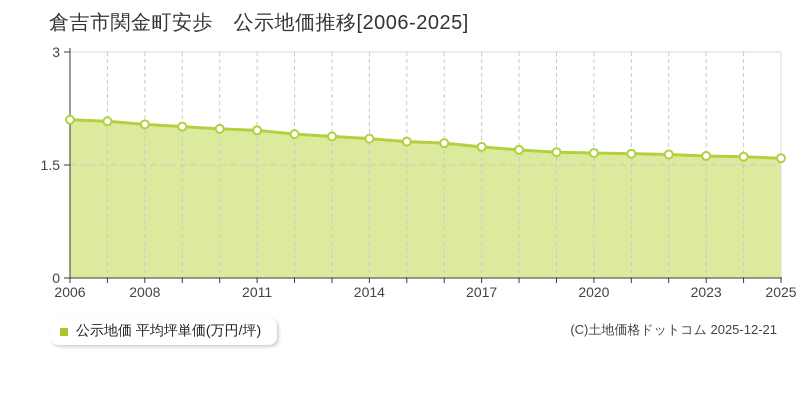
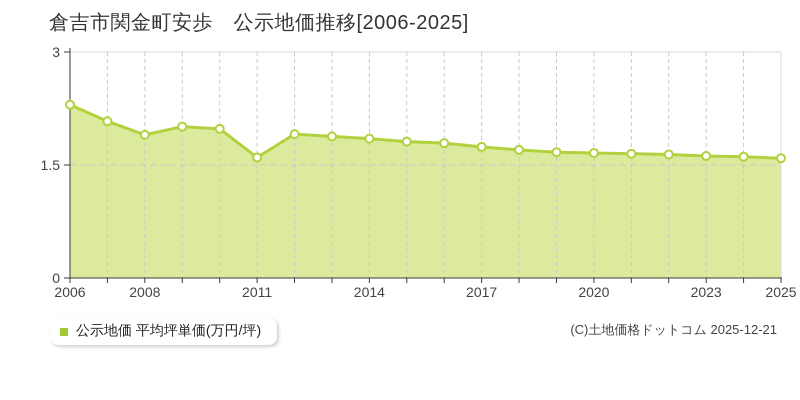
2006: 2.1 -> 2.3
2008: 2.0 -> 1.9
2011: 2.0 -> 1.6
